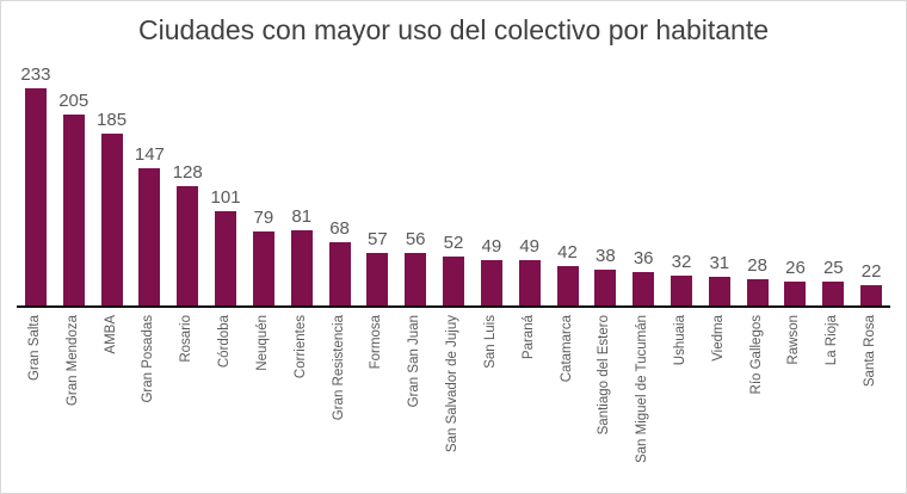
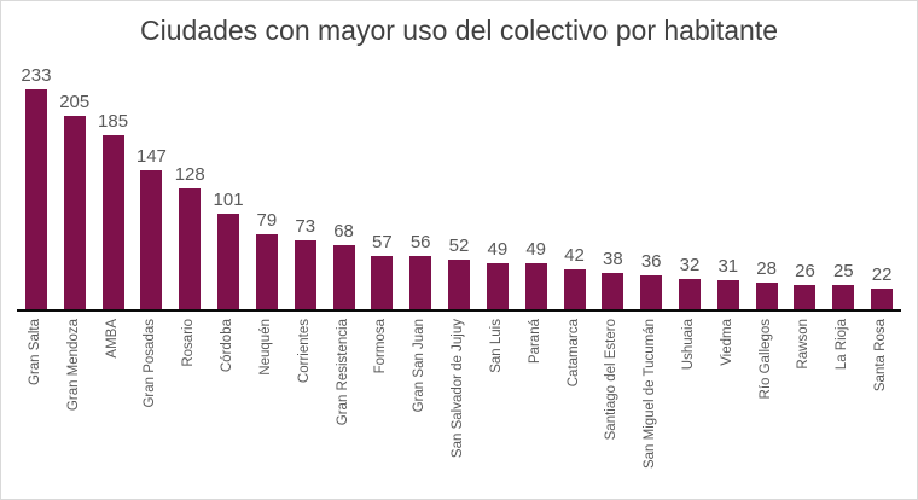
Corrientes: 81 -> 73
